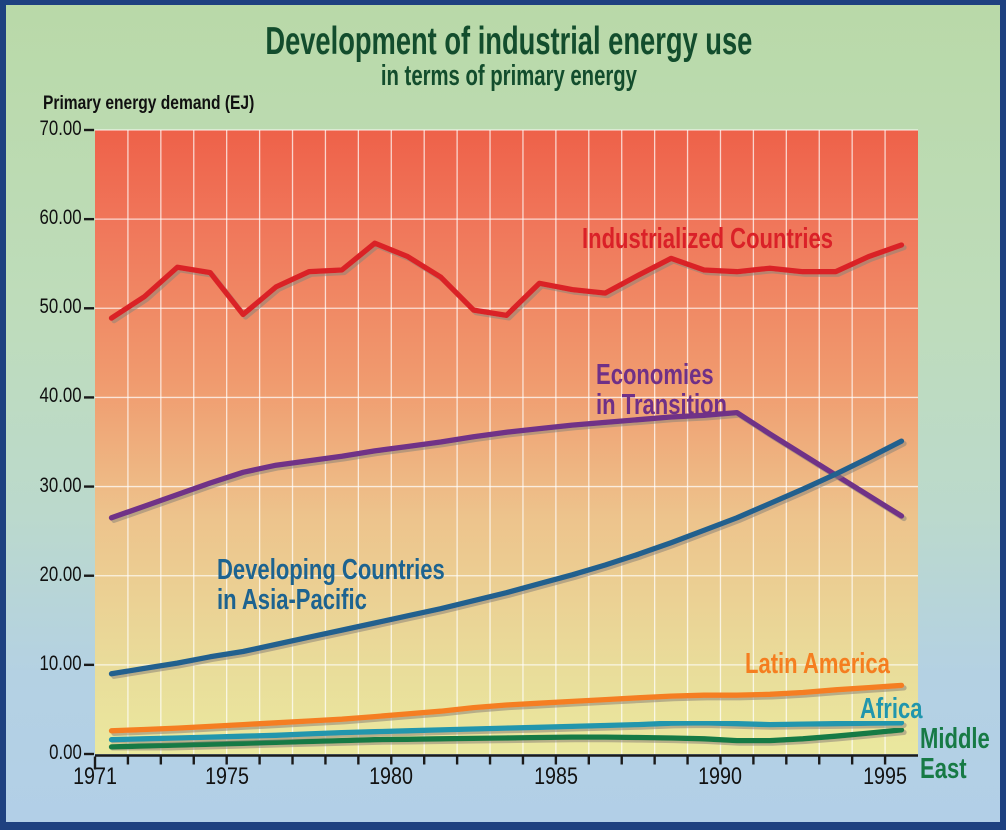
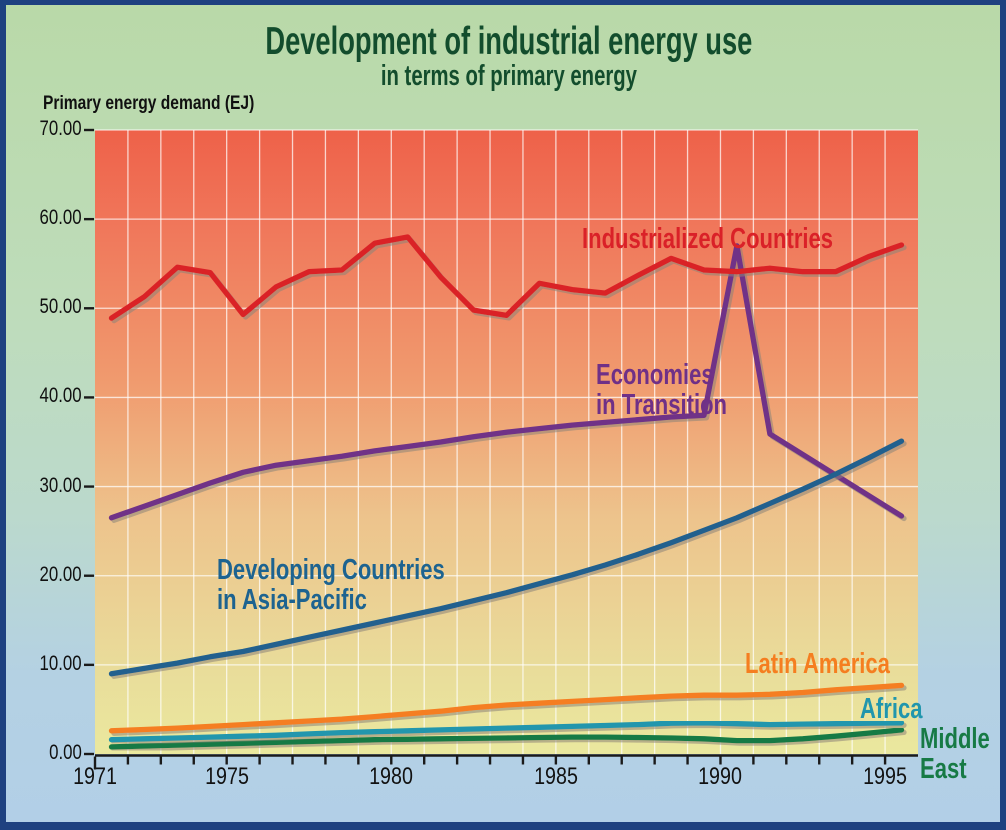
Industrialized Countries/1980: 56 -> 58
Economies in Transition/1990: 38 -> 57
